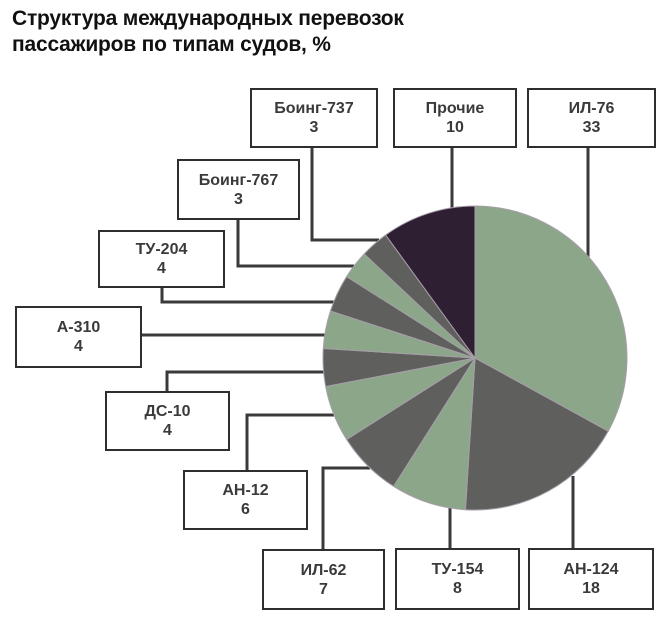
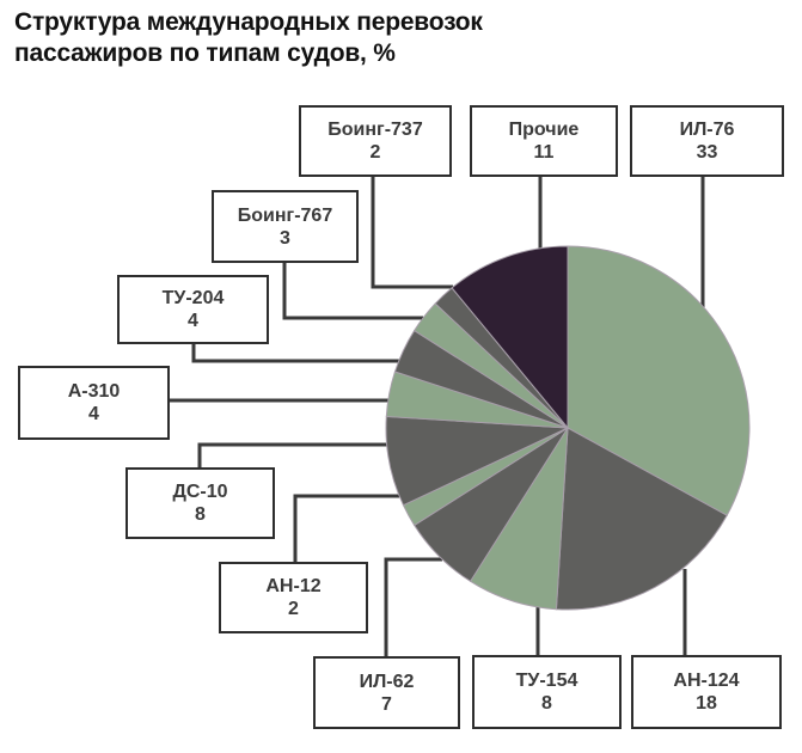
АН-12: 6 -> 2
ДС-10: 4 -> 8
Боинг-737: 3 -> 2
Прочие: 10 -> 11
